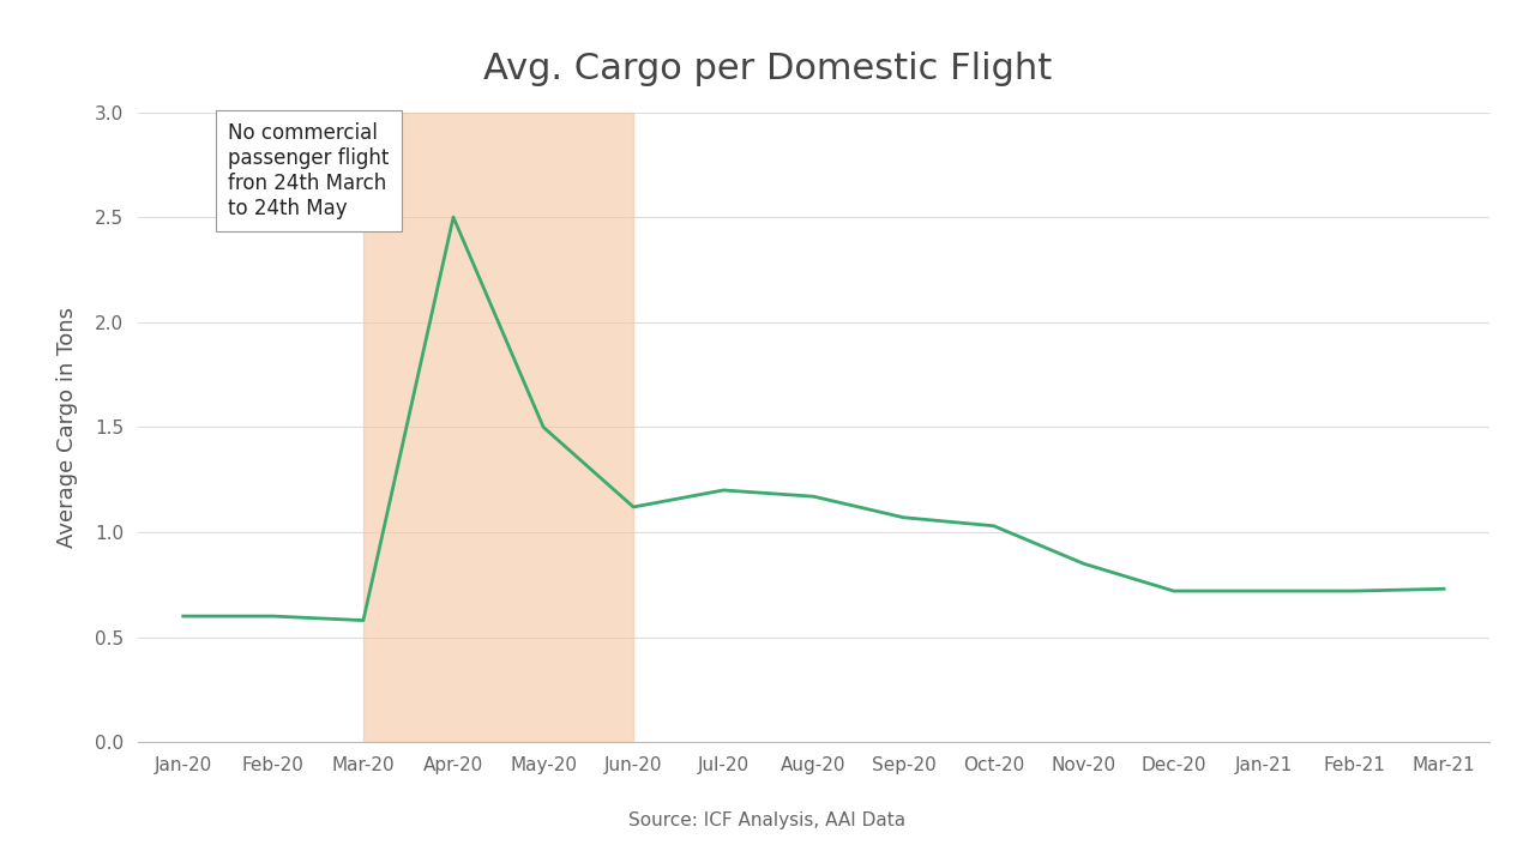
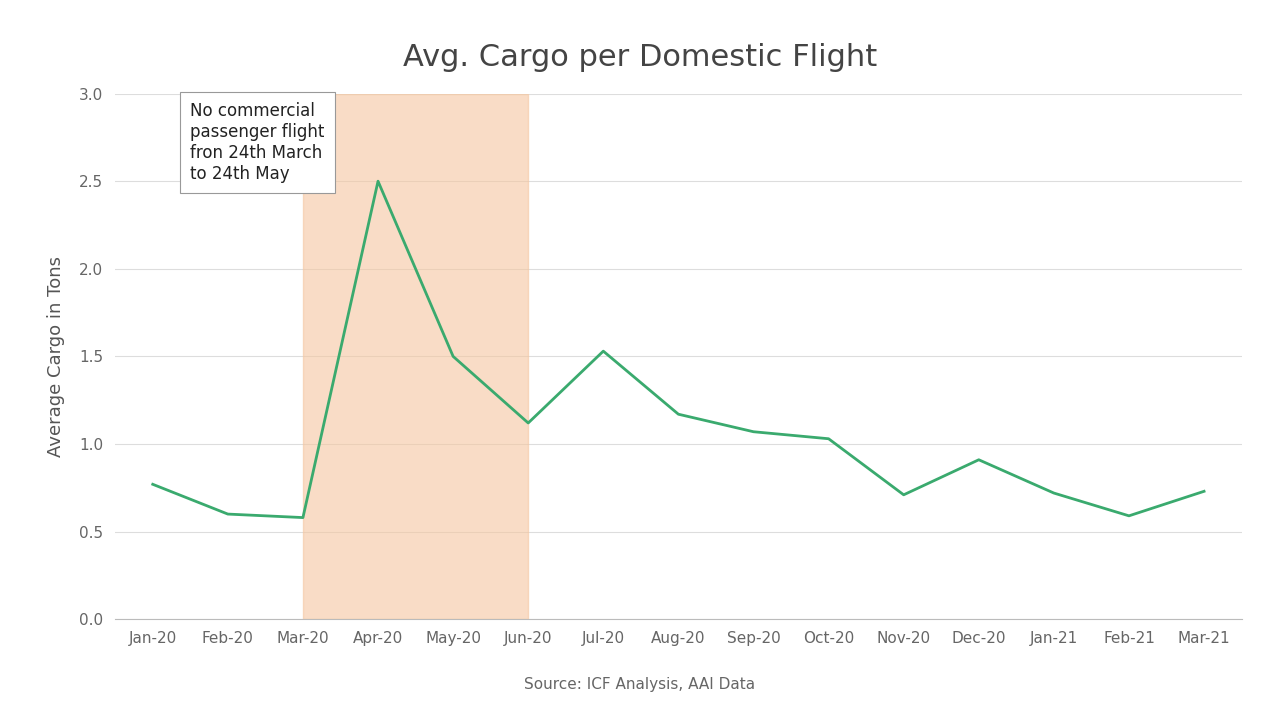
Jan-20: 0.60 -> 0.77
Jul-20: 1.20 -> 1.53
Nov-20: 0.85 -> 0.71
Dec-20: 0.72 -> 0.91
Feb-21: 0.72 -> 0.59
